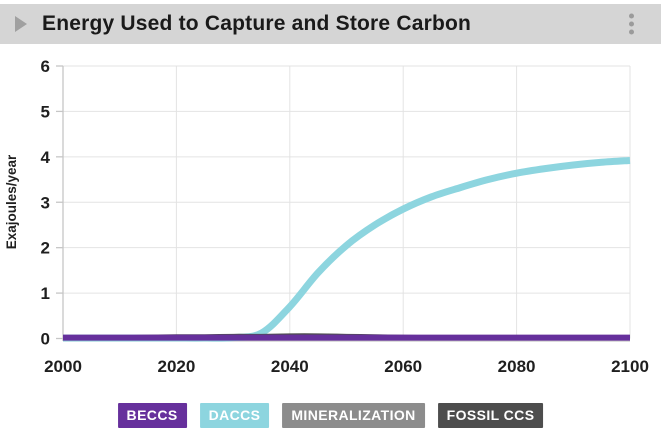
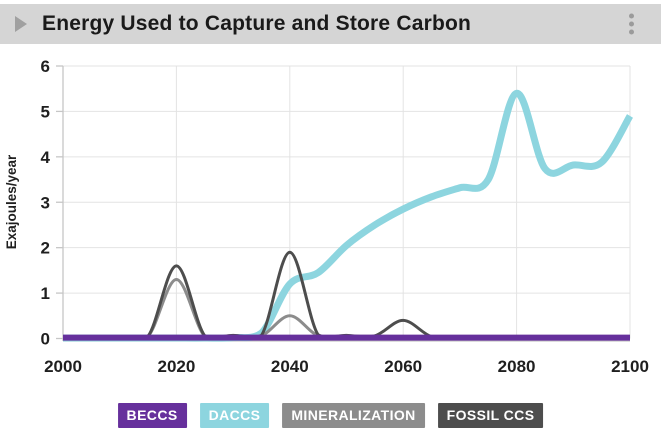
MINERALIZATION/2020: 0.1 -> 1.3
FOSSIL CCS/2020: 0.1 -> 1.6
DACCS/2040: 0.7 -> 1.2
MINERALIZATION/2040: 0.1 -> 0.5
FOSSIL CCS/2040: 0.1 -> 1.9
FOSSIL CCS/2060: 0.1 -> 0.4
DACCS/2080: 3.6 -> 5.4
DACCS/2100: 3.9 -> 4.9
